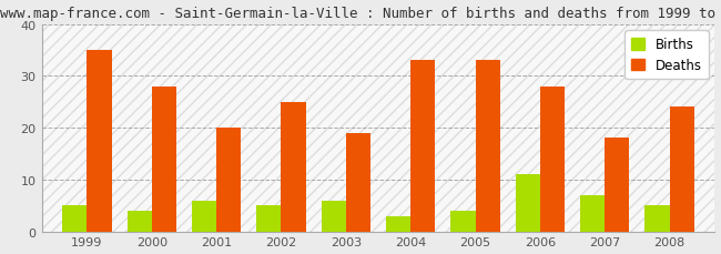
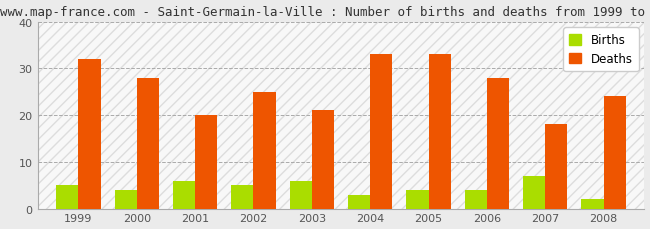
Deaths/1999: 35 -> 32
Deaths/2003: 19 -> 21
Births/2006: 11 -> 4
Births/2008: 5 -> 2
